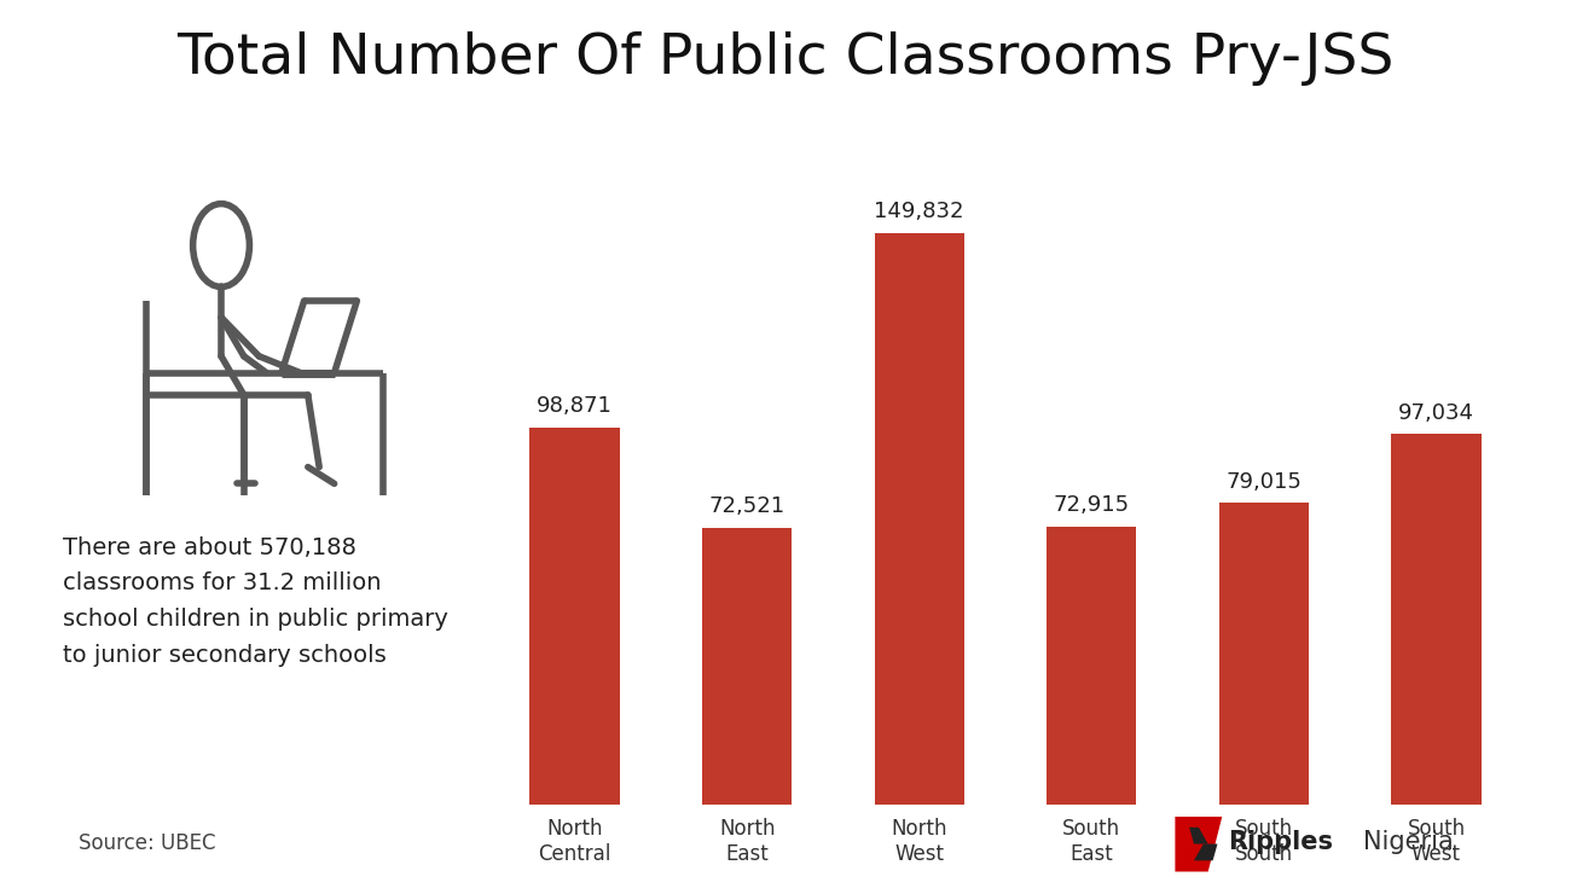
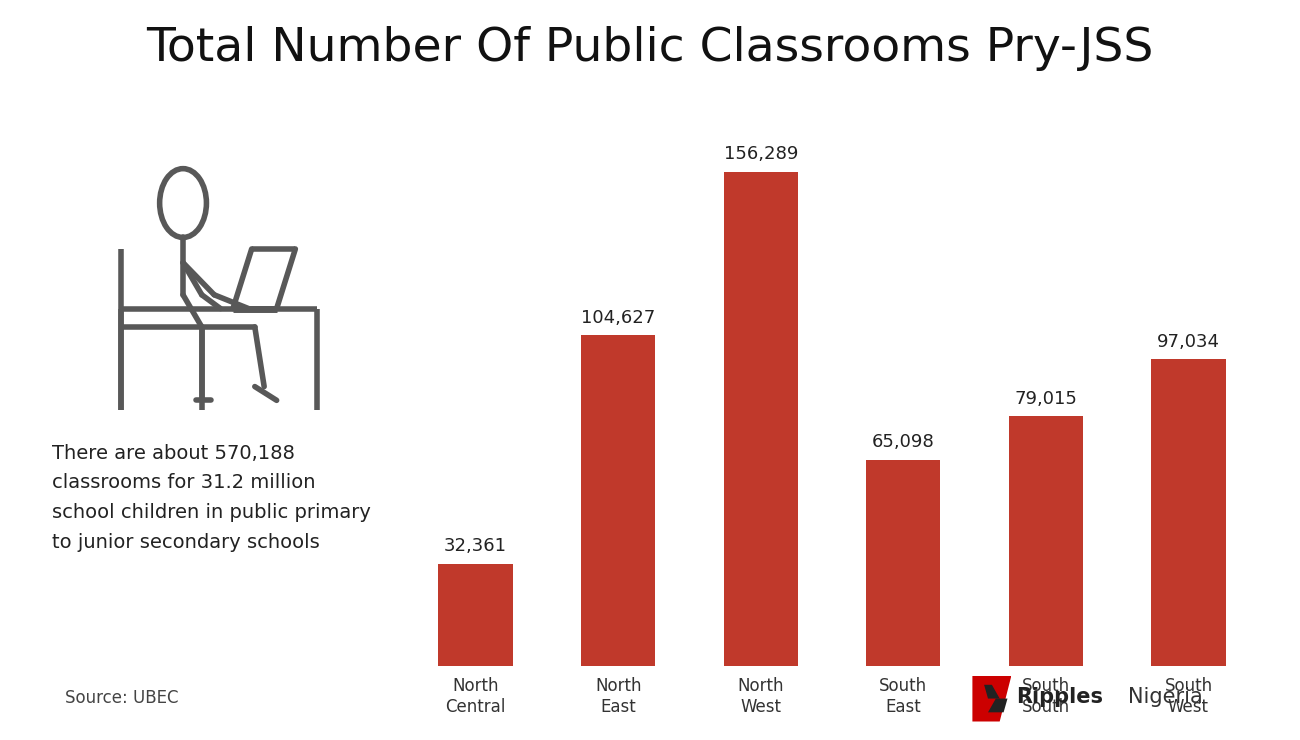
North Central: 98,871 -> 32,361
North East: 72,521 -> 104,627
North West: 149,832 -> 156,289
South East: 72,915 -> 65,098
